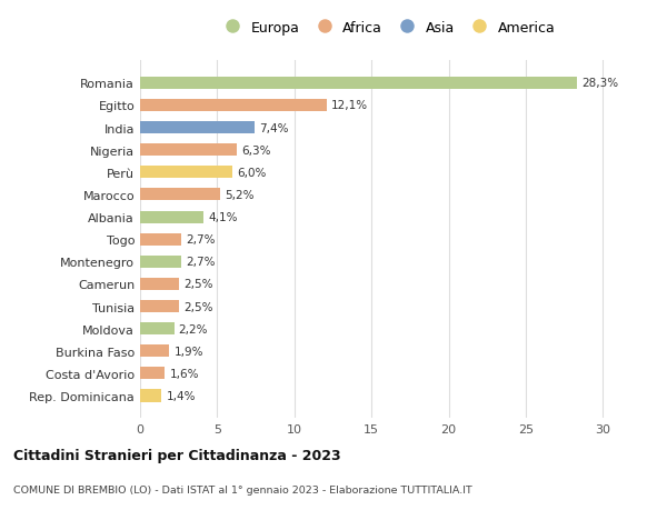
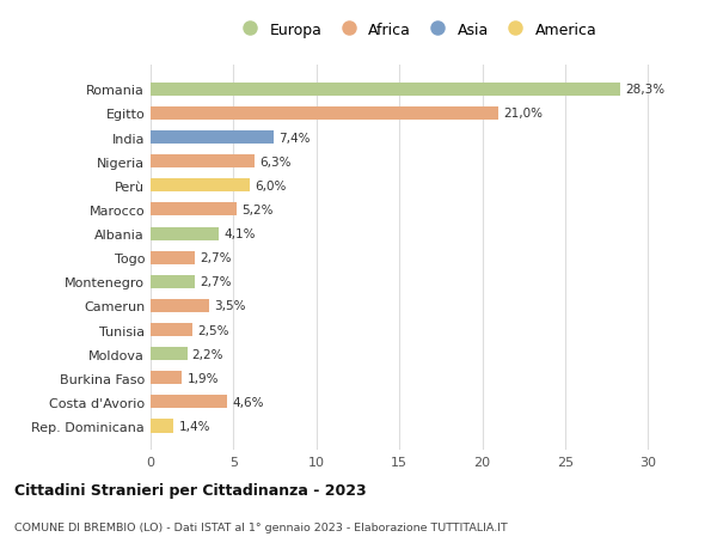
Egitto: 12,1% -> 21,0%
Camerun: 2,5% -> 3,5%
Costa d'Avorio: 1,6% -> 4,6%
